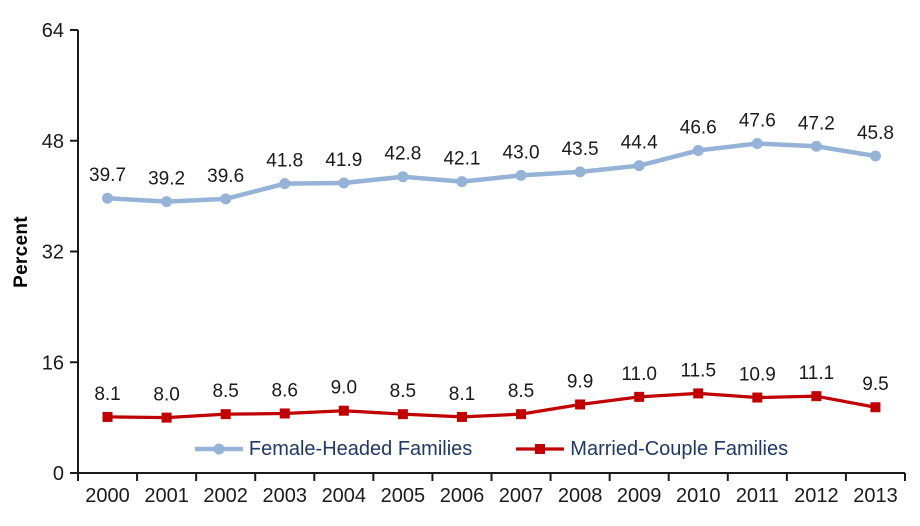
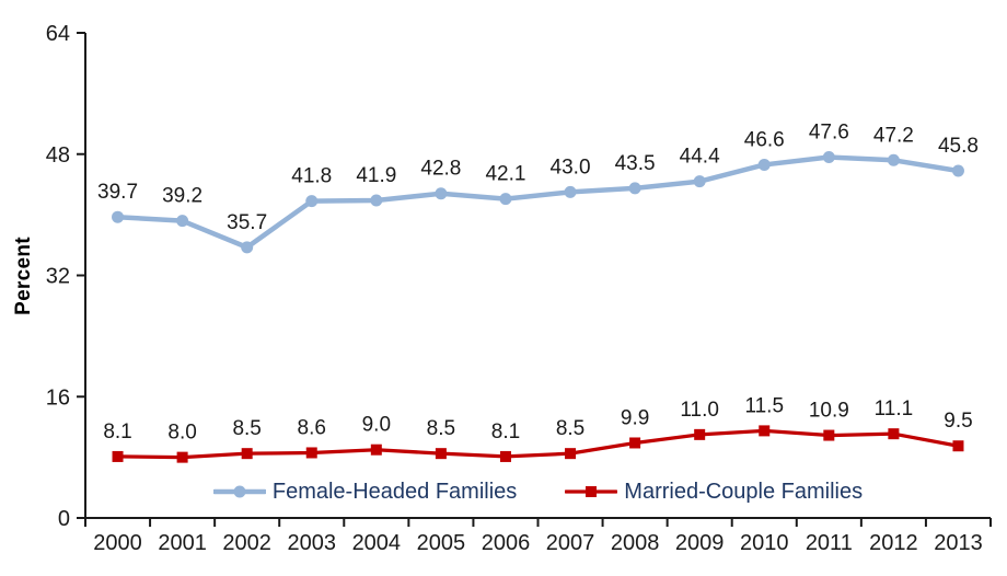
Female-Headed Families/2002: 39.6 -> 35.7
